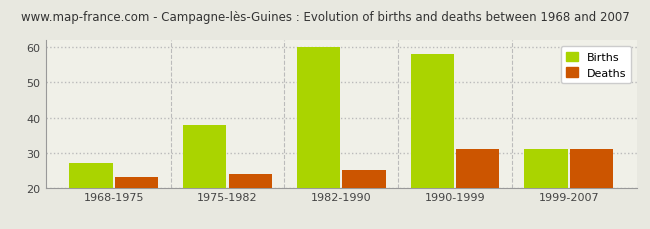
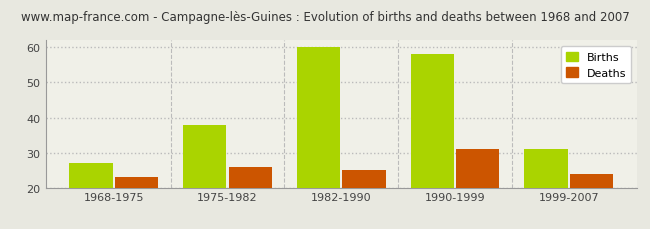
Deaths/1975-1982: 24 -> 26
Deaths/1999-2007: 31 -> 24
